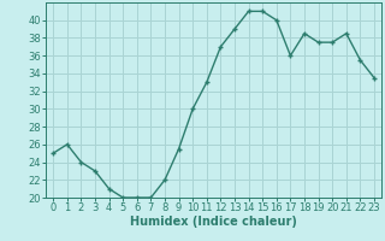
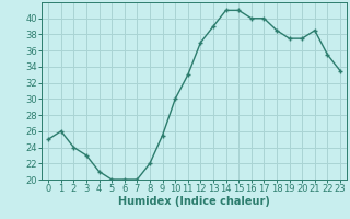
17: 36.0 -> 40.0
